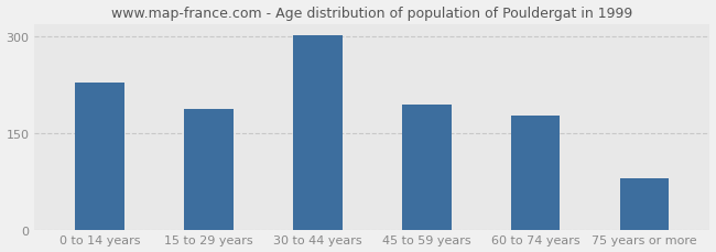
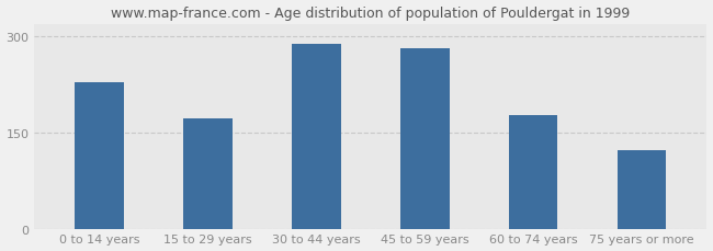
15 to 29 years: 188 -> 172
30 to 44 years: 302 -> 288
45 to 59 years: 194 -> 282
75 years or more: 80 -> 122
